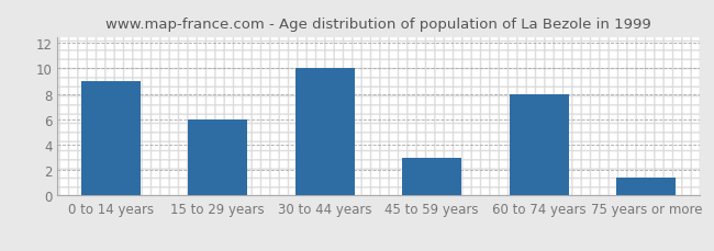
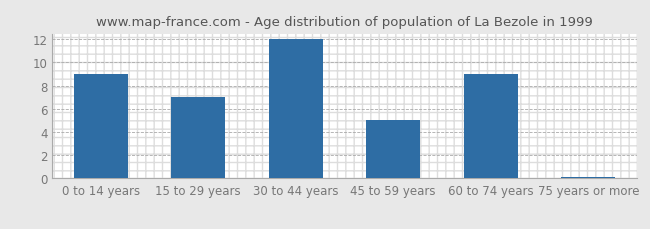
15 to 29 years: 6.0 -> 7.0
30 to 44 years: 10.0 -> 12.0
45 to 59 years: 3.0 -> 5.0
60 to 74 years: 8.0 -> 9.0
75 years or more: 1.4 -> 0.1
